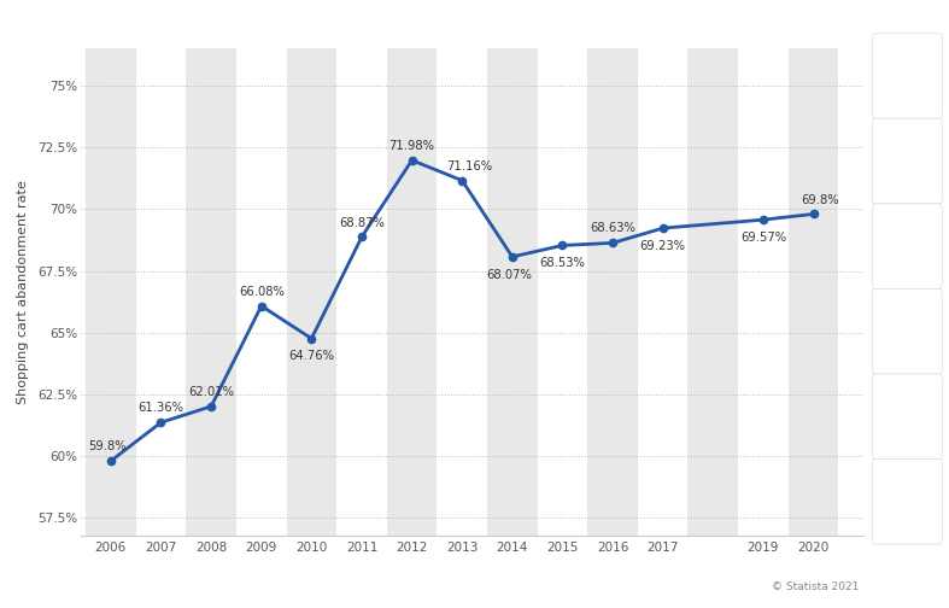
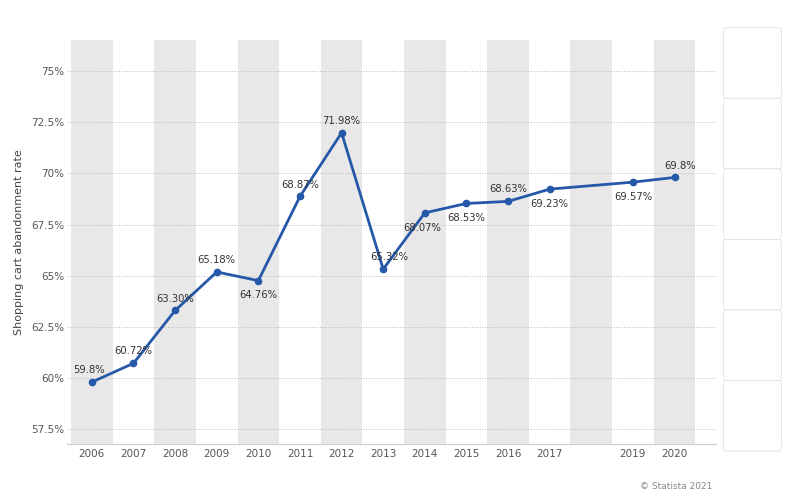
2007: 61.36% -> 60.72%
2008: 62.01% -> 63.30%
2009: 66.08% -> 65.18%
2013: 71.16% -> 65.32%
